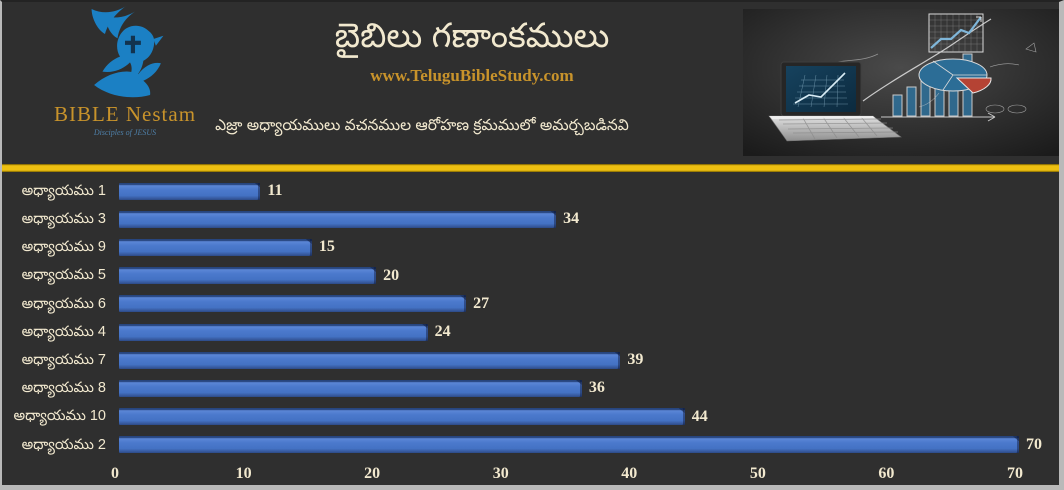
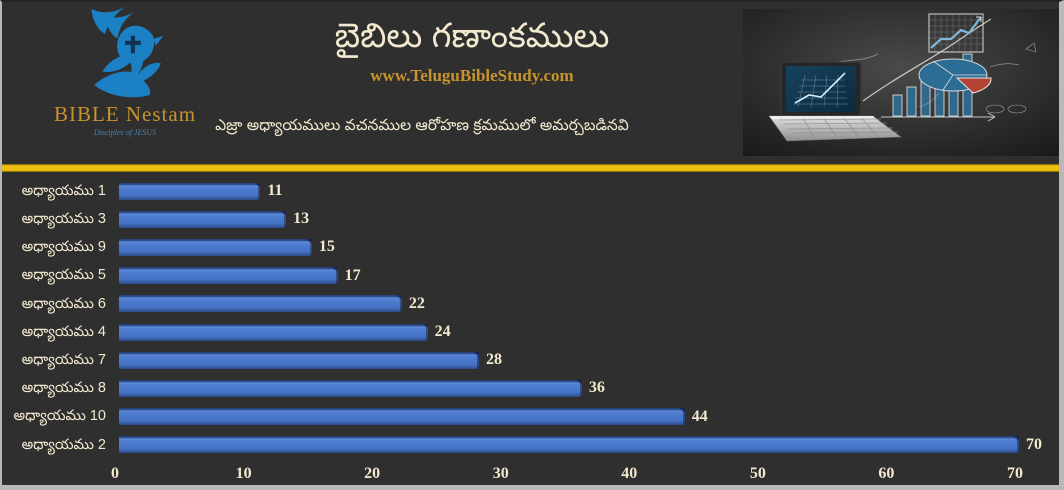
అధ్యాయము 3: 34 -> 13
అధ్యాయము 5: 20 -> 17
అధ్యాయము 6: 27 -> 22
అధ్యాయము 7: 39 -> 28
